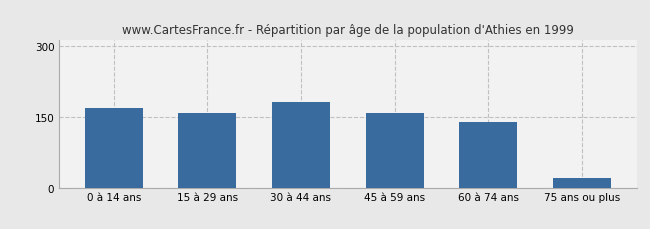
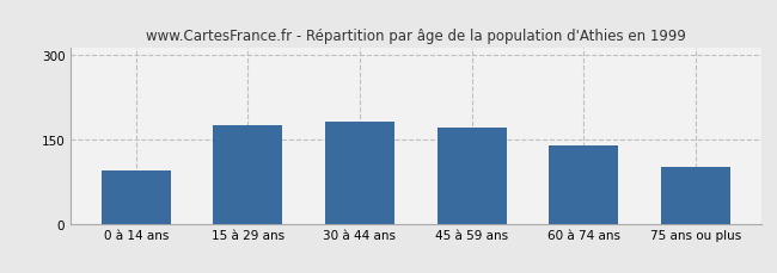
0 à 14 ans: 168 -> 95
15 à 29 ans: 158 -> 175
45 à 59 ans: 159 -> 170
75 ans ou plus: 20 -> 100
